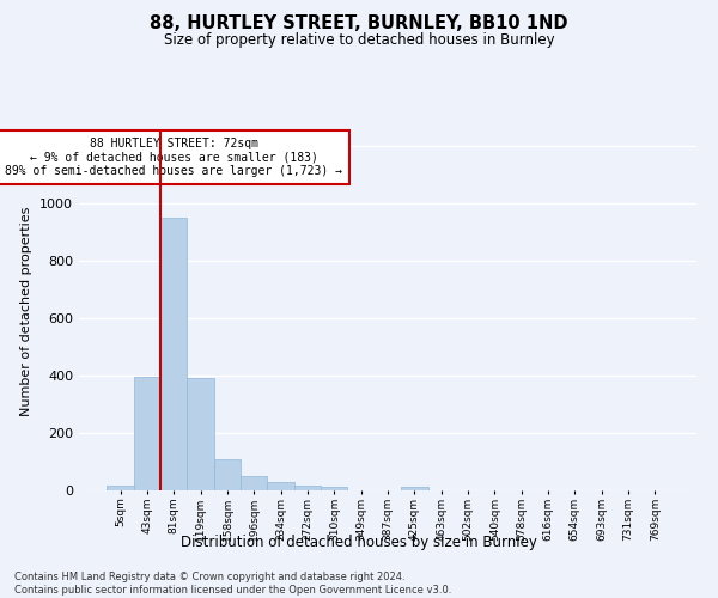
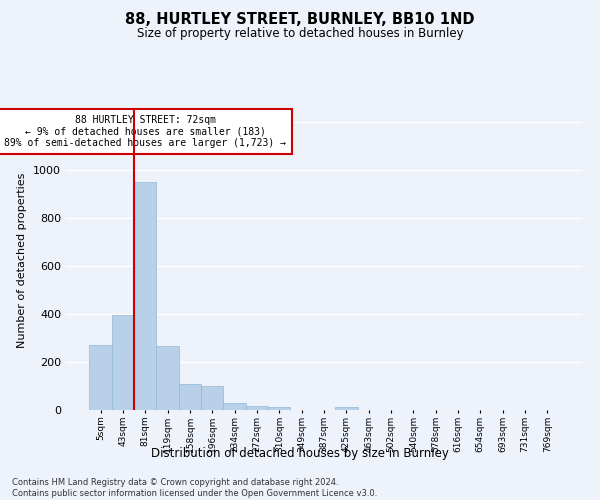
5sqm: 15 -> 270
119sqm: 390 -> 265
196sqm: 52 -> 100
